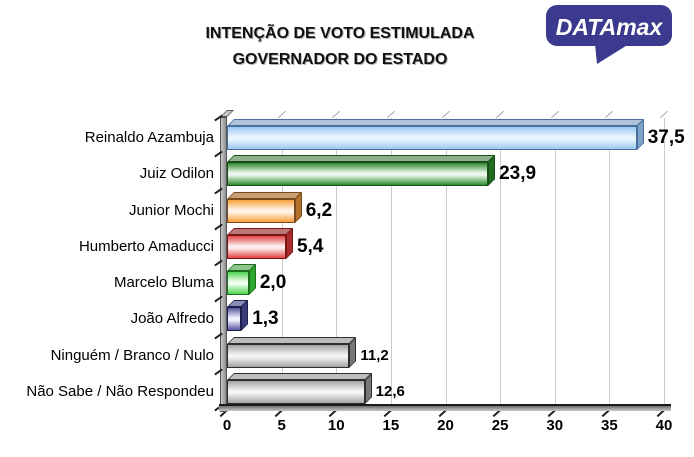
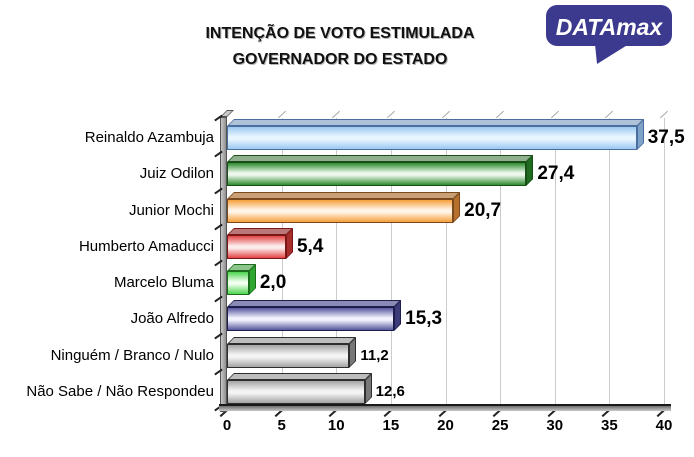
Juiz Odilon: 23,9 -> 27,4
Junior Mochi: 6,2 -> 20,7
João Alfredo: 1,3 -> 15,3
